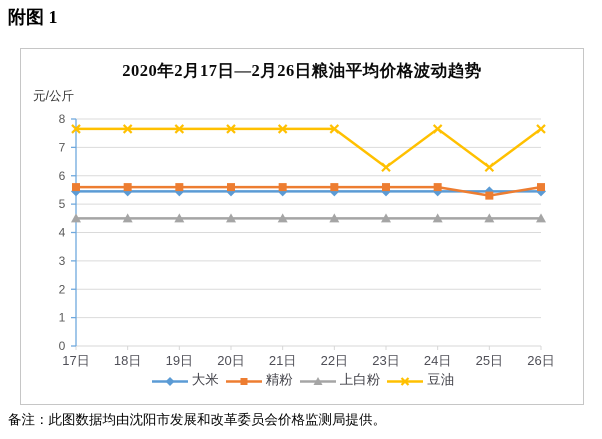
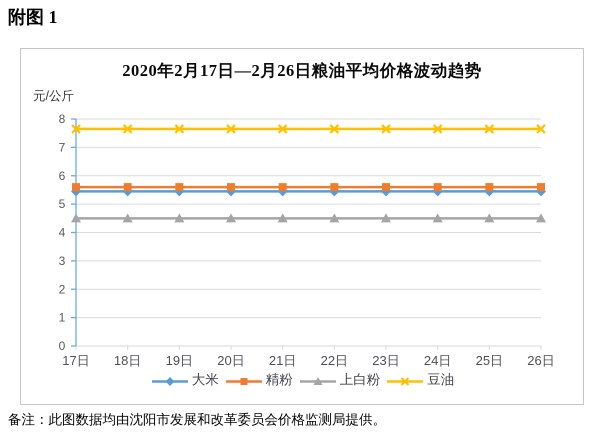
豆油/23日: 6.3 -> 7.7
精粉/25日: 5.3 -> 5.6
豆油/25日: 6.3 -> 7.7
